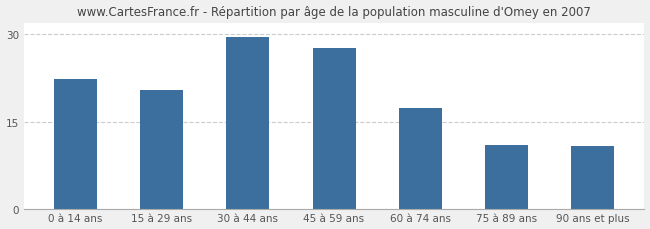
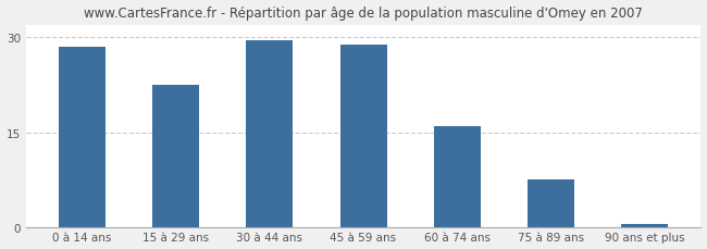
0 à 14 ans: 22.4 -> 28.5
15 à 29 ans: 20.4 -> 22.5
45 à 59 ans: 27.6 -> 28.8
60 à 74 ans: 17.4 -> 16.0
75 à 89 ans: 11.0 -> 7.5
90 ans et plus: 10.8 -> 0.4
